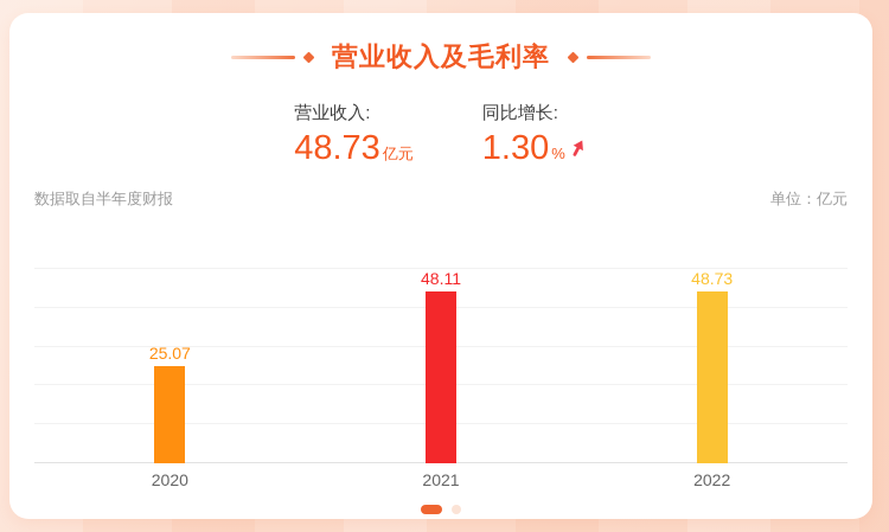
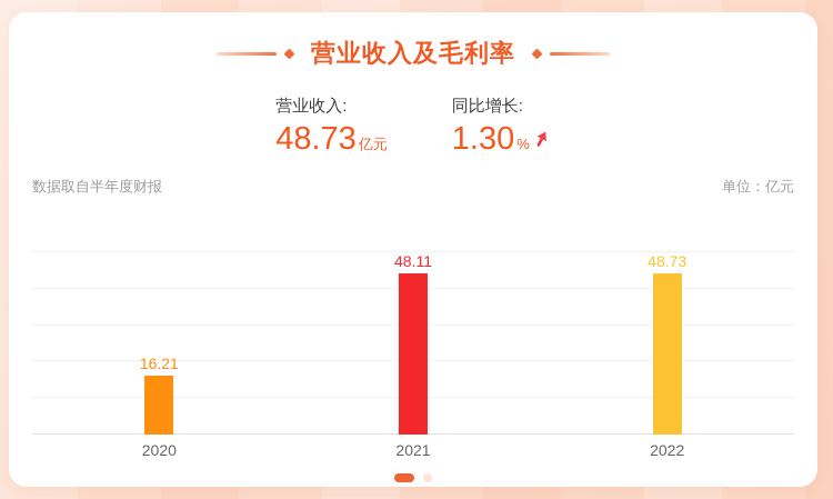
2020: 25.07 -> 16.21
